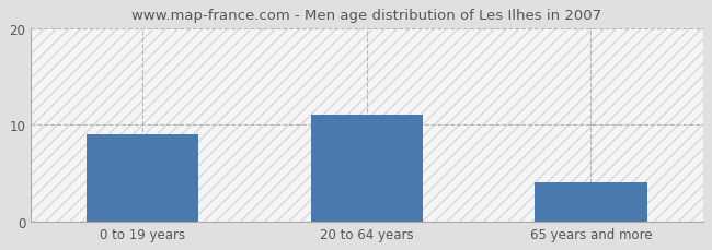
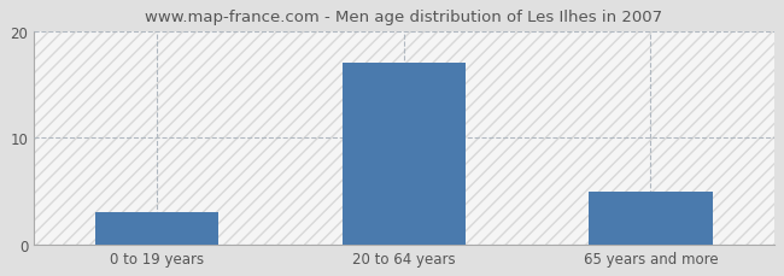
0 to 19 years: 9 -> 3
20 to 64 years: 11 -> 17
65 years and more: 4 -> 5
